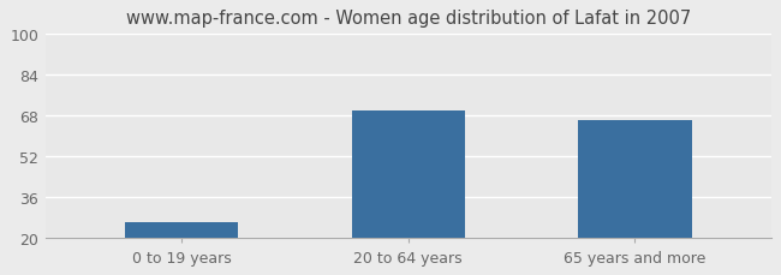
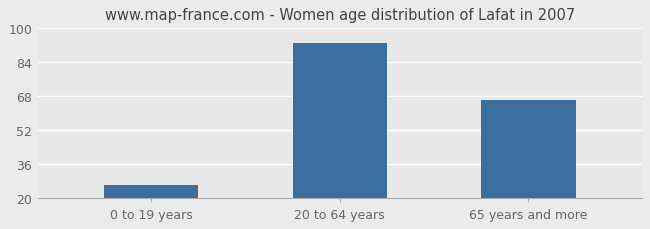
20 to 64 years: 70 -> 93
